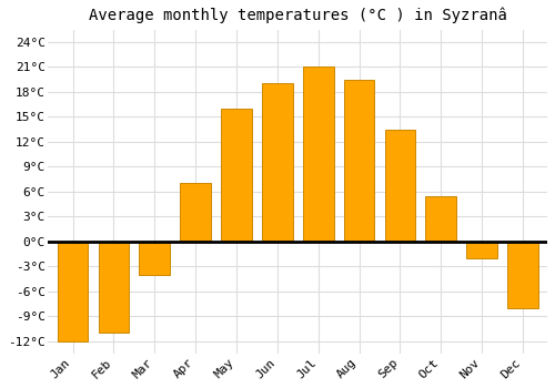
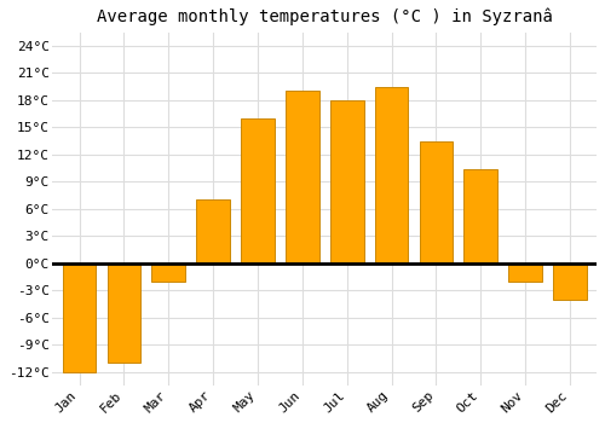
Mar: -4.0°C -> -2.0°C
Jul: 21.0°C -> 18.0°C
Oct: 5.5°C -> 10.4°C
Dec: -8.0°C -> -4.0°C
